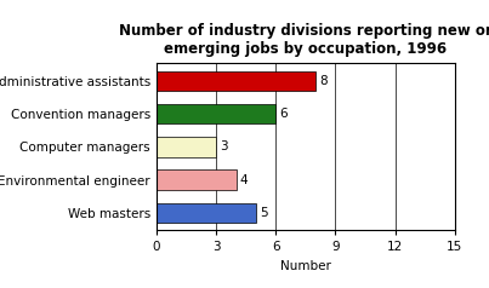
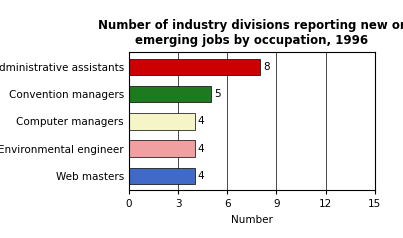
Convention managers: 6 -> 5
Computer managers: 3 -> 4
Web masters: 5 -> 4
